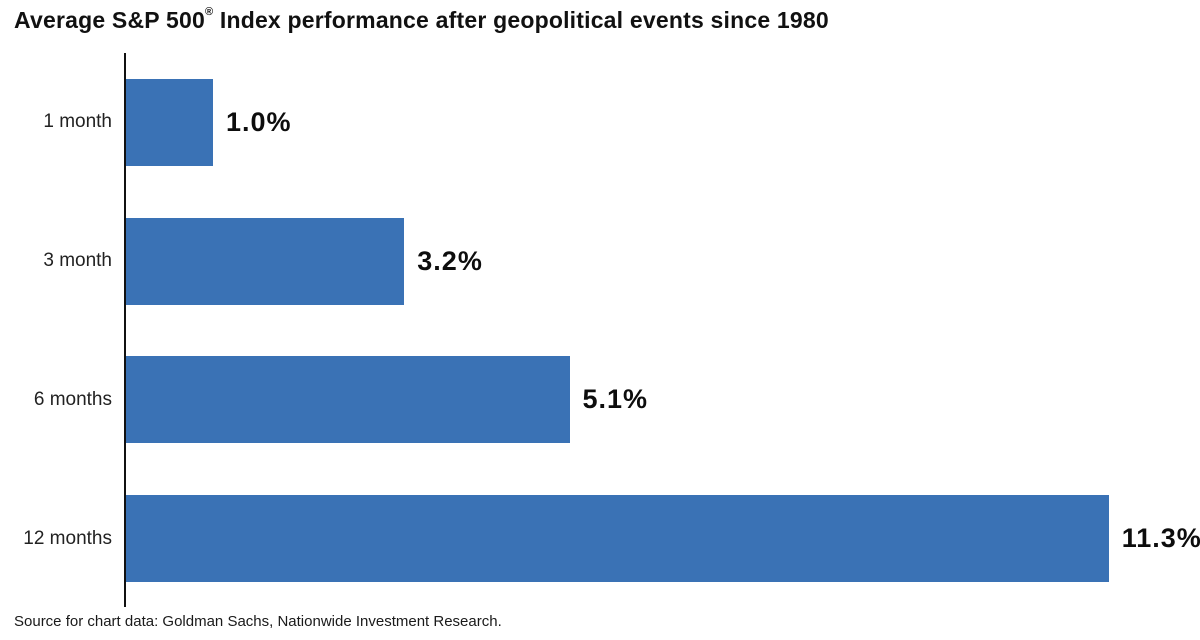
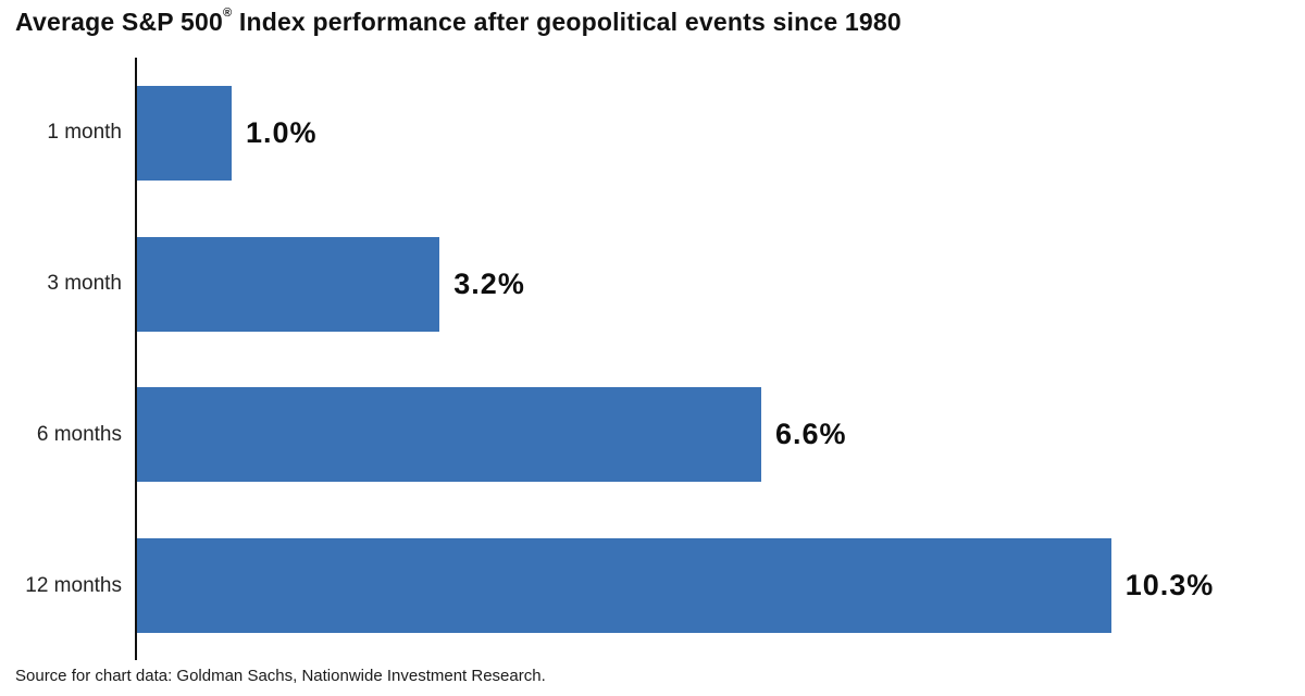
6 months: 5.1% -> 6.6%
12 months: 11.3% -> 10.3%
